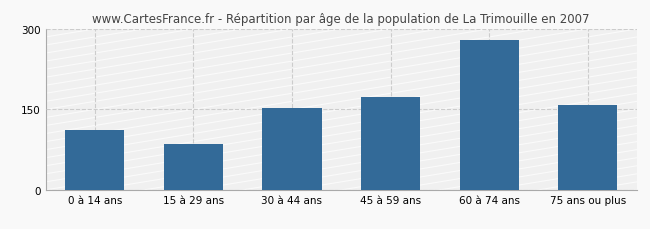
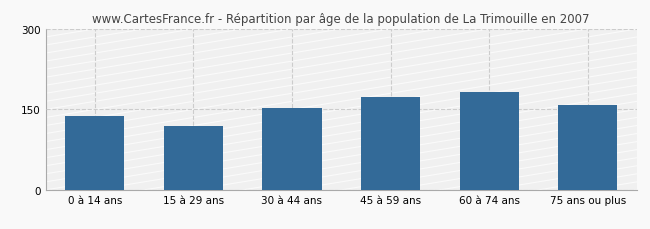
0 à 14 ans: 112 -> 137
15 à 29 ans: 86 -> 120
60 à 74 ans: 280 -> 183
